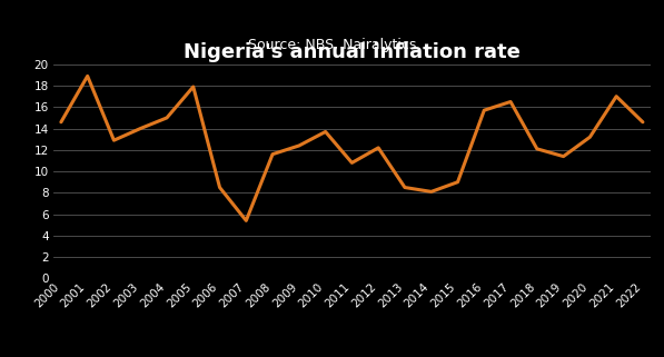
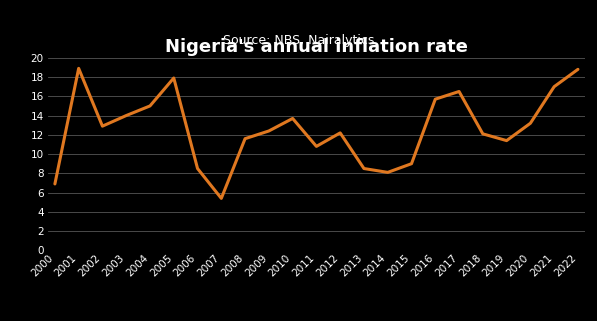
2000: 14.6 -> 6.9
2022: 14.6 -> 18.8
